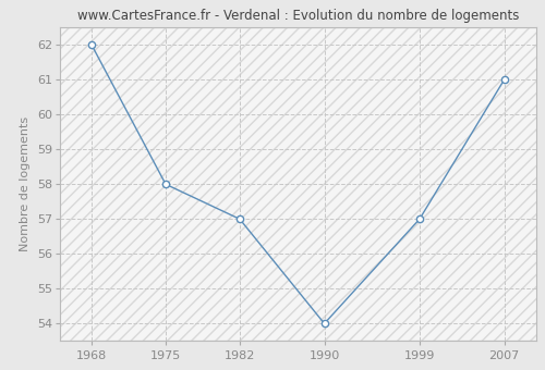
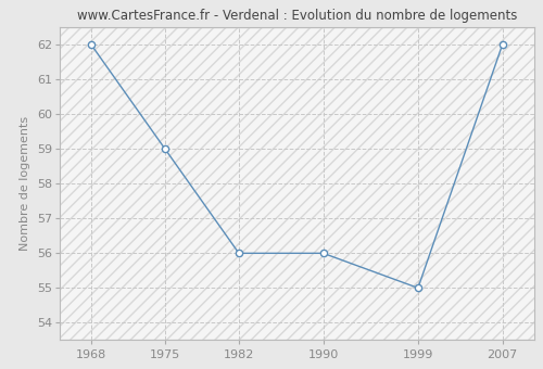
1975: 58 -> 59
1982: 57 -> 56
1990: 54 -> 56
1999: 57 -> 55
2007: 61 -> 62
